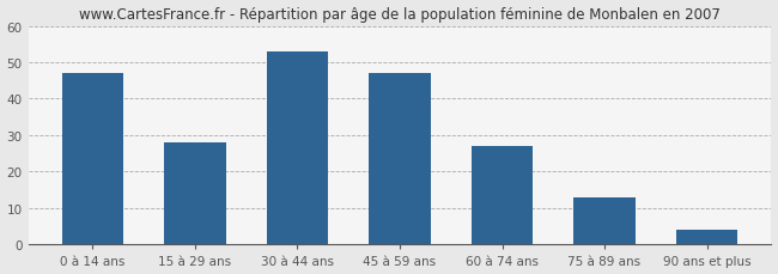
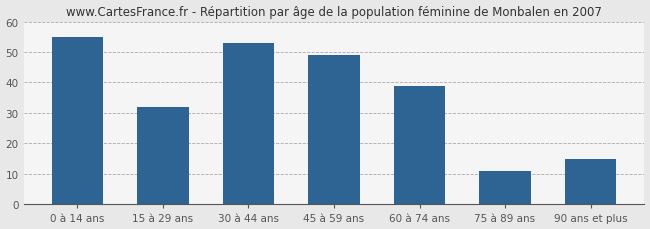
0 à 14 ans: 47 -> 55
15 à 29 ans: 28 -> 32
45 à 59 ans: 47 -> 49
60 à 74 ans: 27 -> 39
75 à 89 ans: 13 -> 11
90 ans et plus: 4 -> 15
